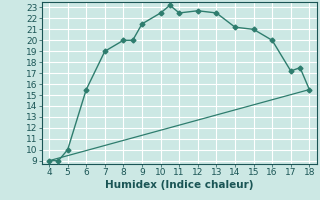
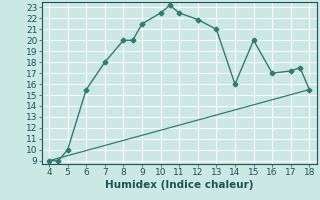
7: 19.0 -> 18.0
12: 22.7 -> 21.9
13: 22.5 -> 21.0
14: 21.2 -> 16.0
15: 21.0 -> 20.0
16: 20.0 -> 17.0
